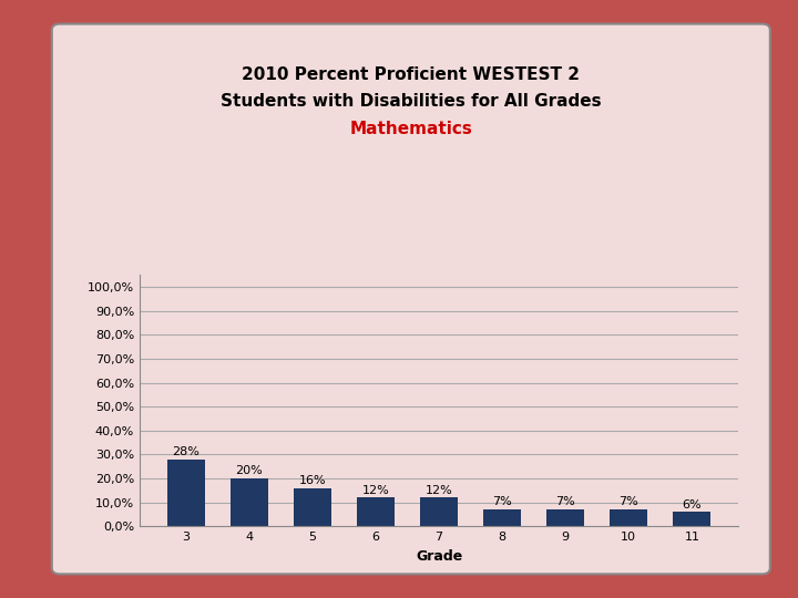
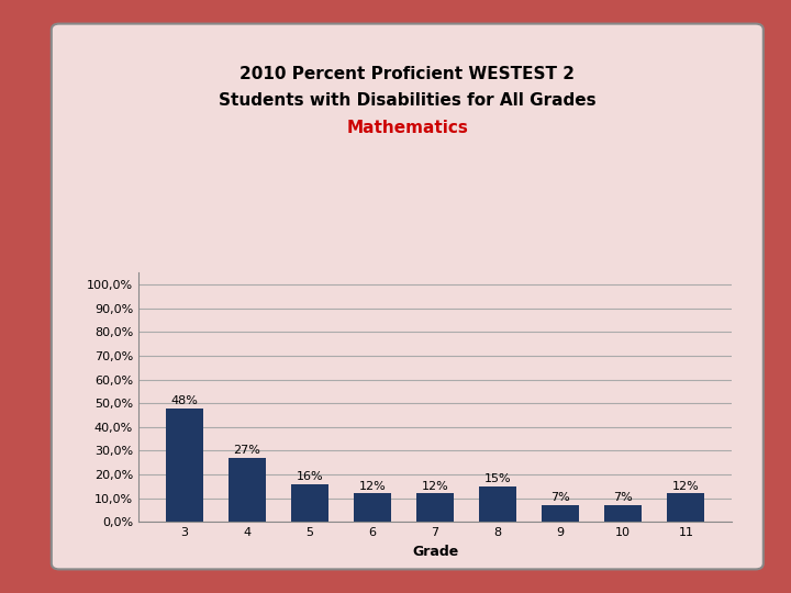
3: 28% -> 48%
4: 20% -> 27%
8: 7% -> 15%
11: 6% -> 12%
